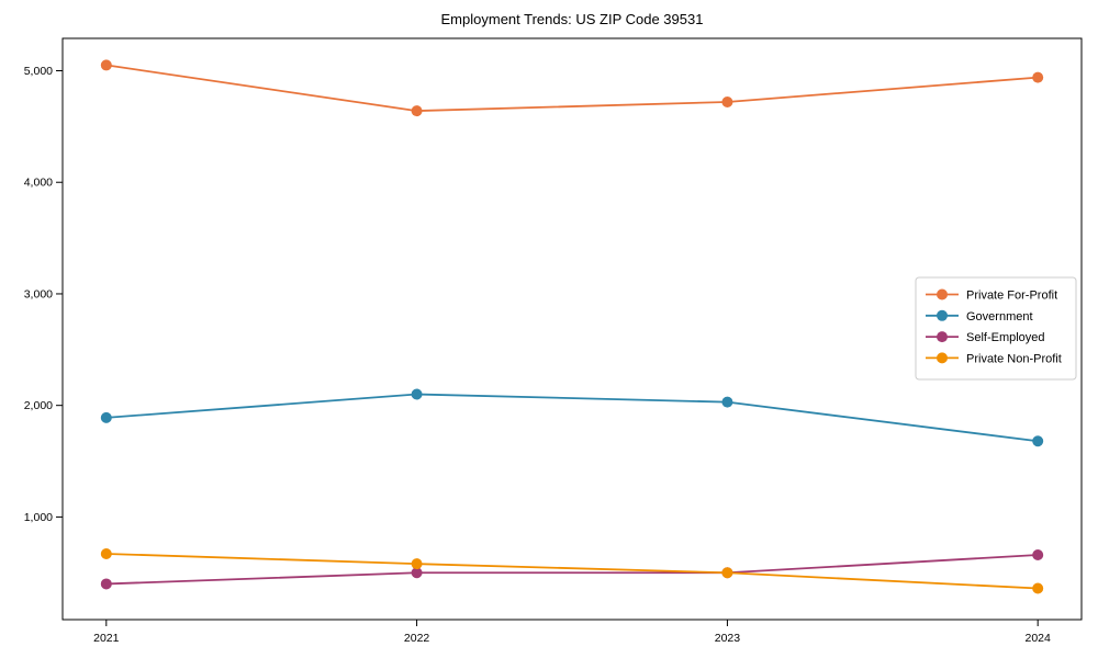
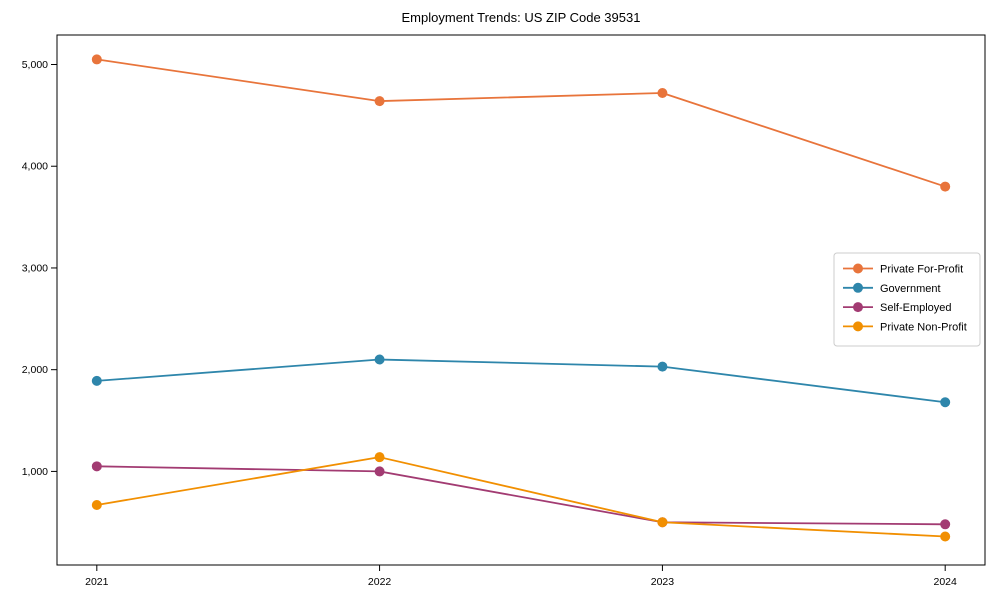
Self-Employed/2021: 400 -> 1050
Self-Employed/2022: 500 -> 1000
Private Non-Profit/2022: 580 -> 1140
Private For-Profit/2024: 4940 -> 3800
Self-Employed/2024: 660 -> 480
